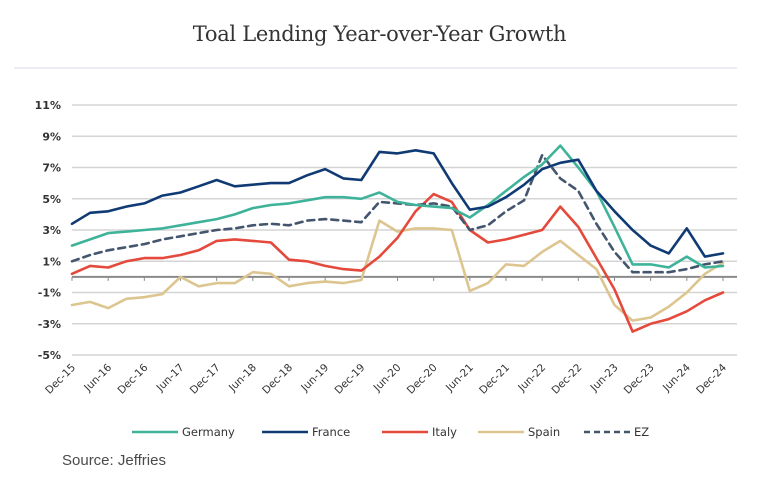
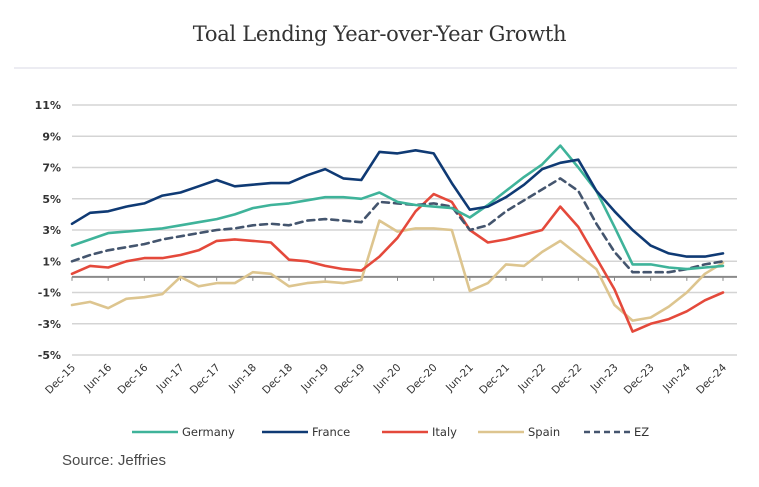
EZ/Jun-22: 7.8% -> 5.6%
Germany/Jun-24: 1.3% -> 0.5%
France/Jun-24: 3.1% -> 1.3%
